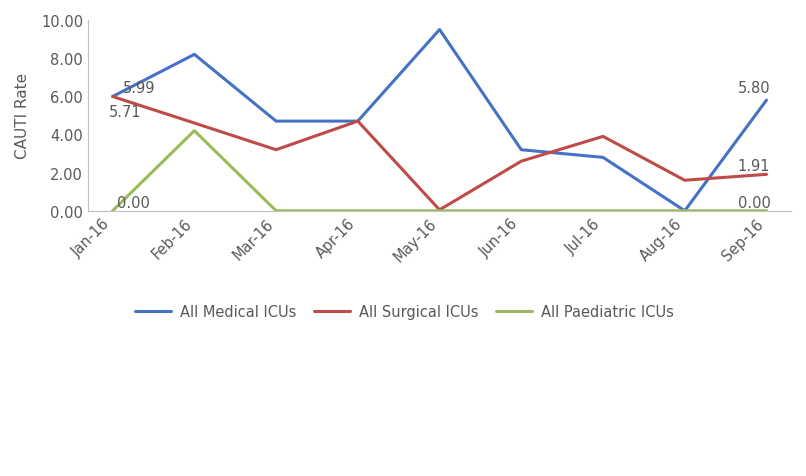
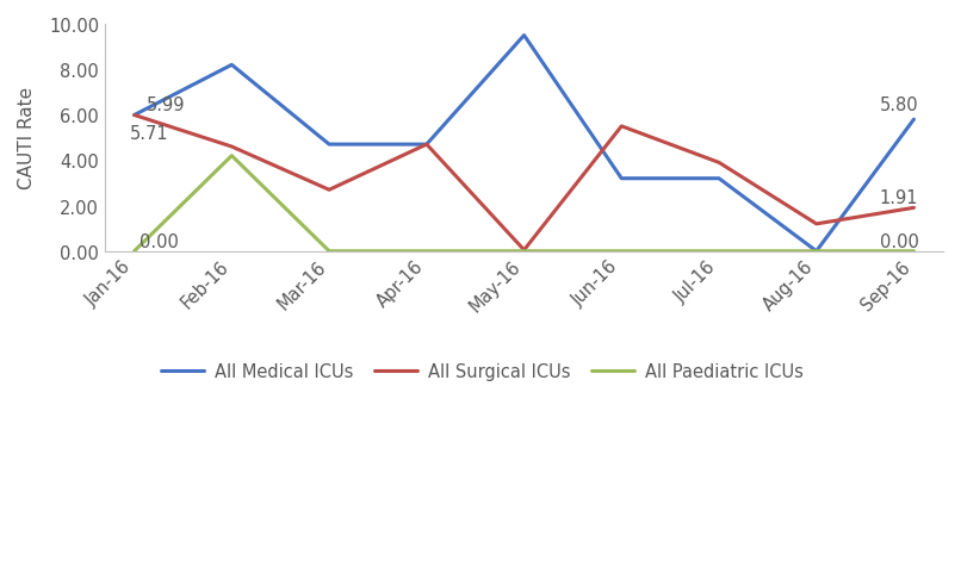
All Surgical ICUs/Mar-16: 3.2 -> 2.7
All Surgical ICUs/Jun-16: 2.6 -> 5.5
All Medical ICUs/Jul-16: 2.8 -> 3.2
All Surgical ICUs/Aug-16: 1.6 -> 1.2
